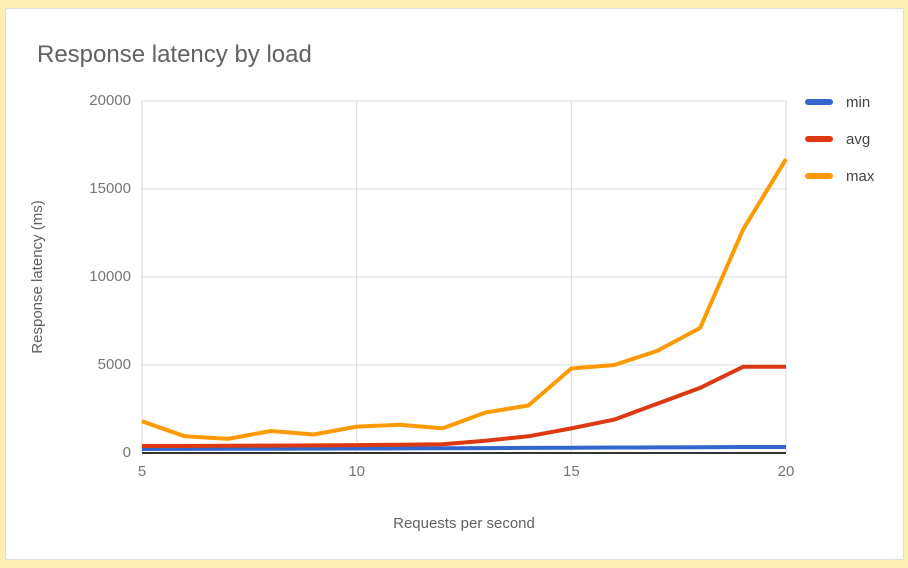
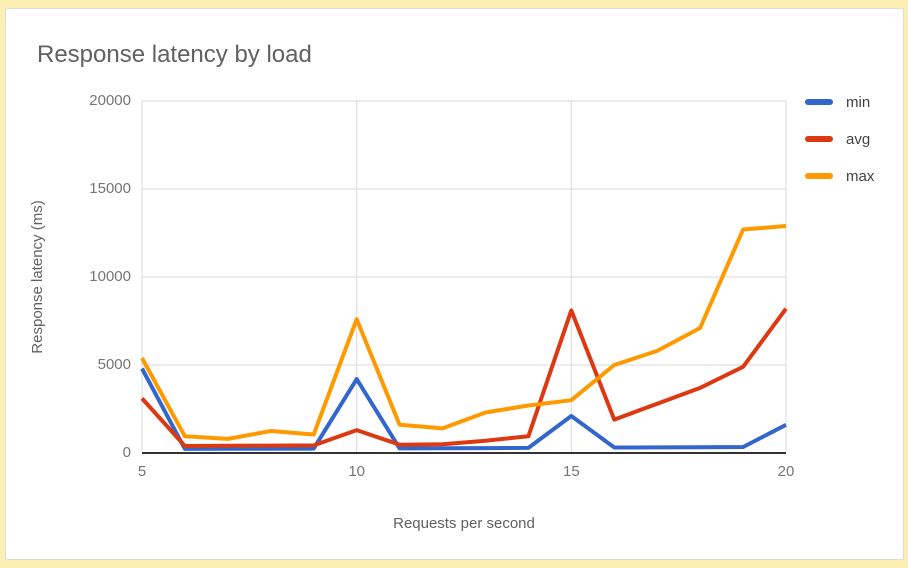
min/5: 200 -> 4800
avg/5: 400 -> 3100
max/5: 1800 -> 5400
min/10: 300 -> 4200
avg/10: 400 -> 1300
max/10: 1500 -> 7600
min/15: 300 -> 2100
avg/15: 1400 -> 8100
max/15: 4800 -> 3000
min/20: 300 -> 1600
avg/20: 4900 -> 8200
max/20: 16700 -> 12900
